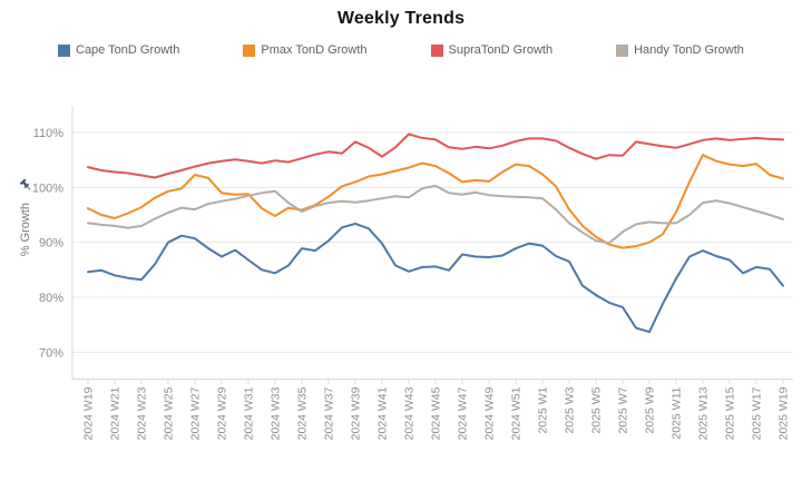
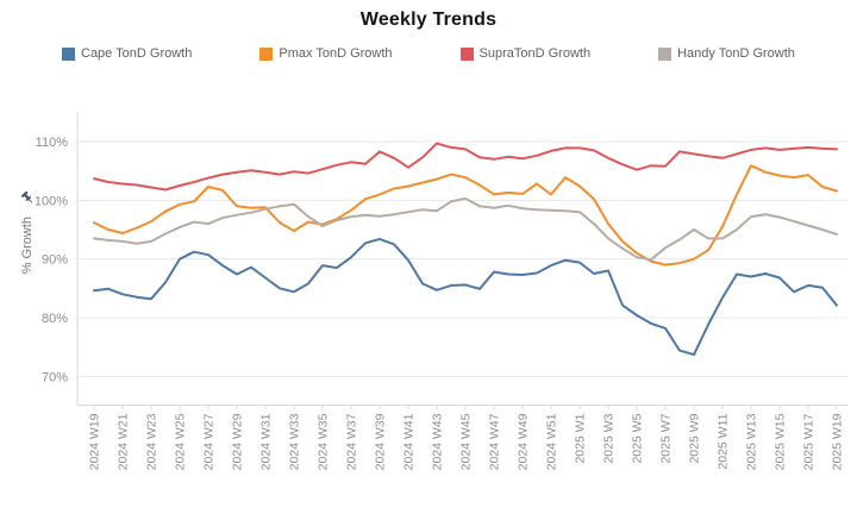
Pmax TonD Growth/2024 W51: 104% -> 101%
Cape TonD Growth/2025 W3: 86% -> 88%
Handy TonD Growth/2025 W9: 94% -> 95%
Cape TonD Growth/2025 W13: 88% -> 87%
